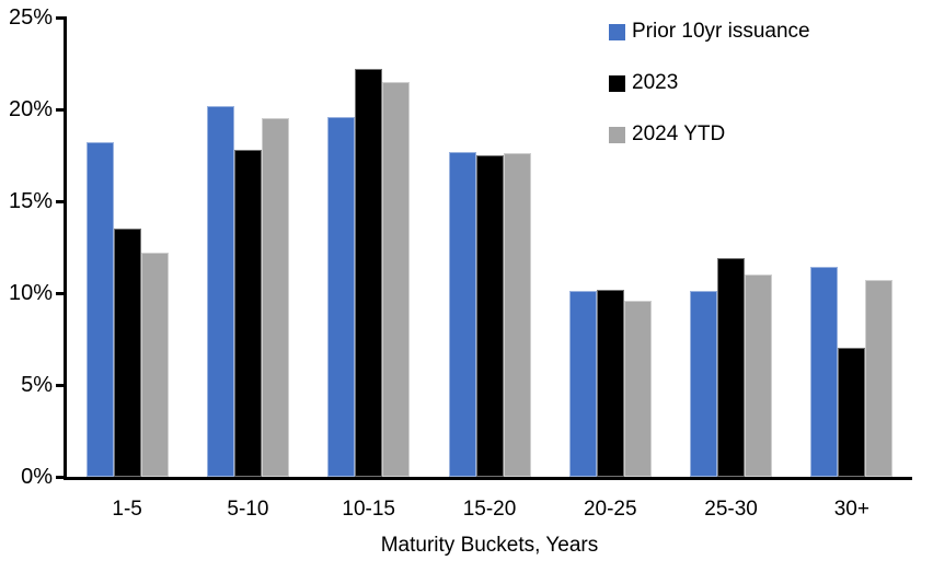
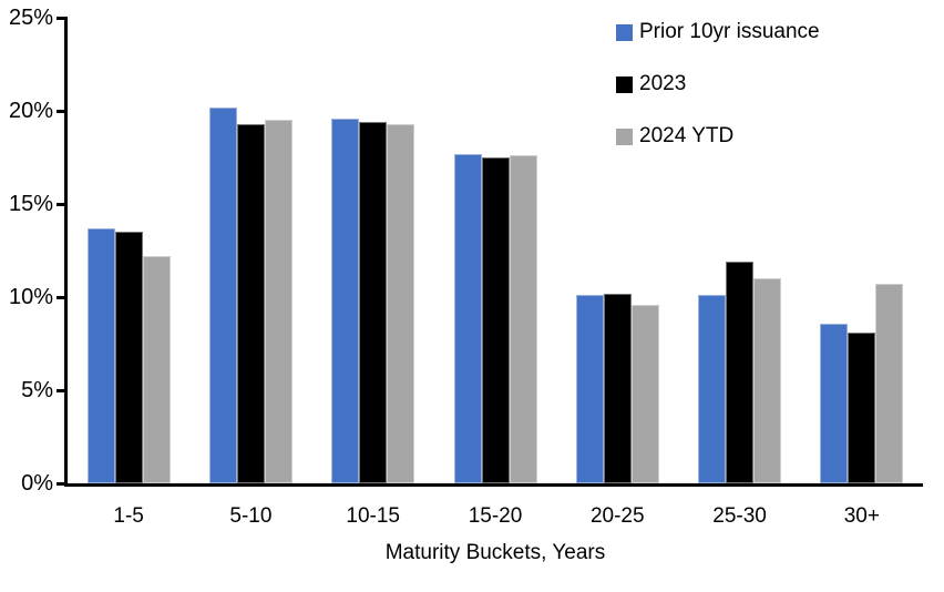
Prior 10yr issuance/1-5: 18.2% -> 13.7%
2023/5-10: 17.8% -> 19.3%
2023/10-15: 22.2% -> 19.4%
2024 YTD/10-15: 21.5% -> 19.3%
Prior 10yr issuance/30+: 11.4% -> 8.6%
2023/30+: 7.0% -> 8.1%
